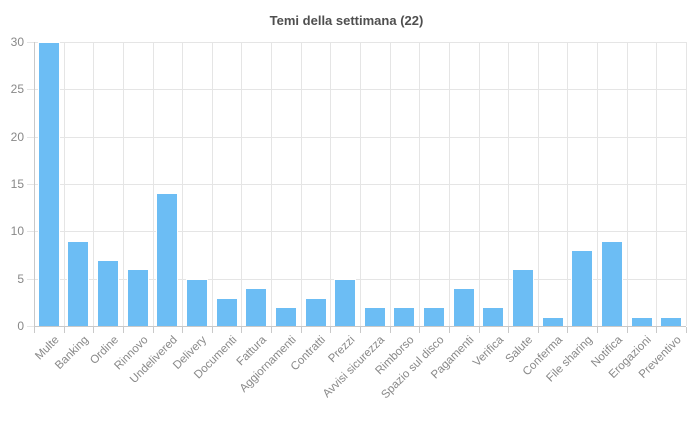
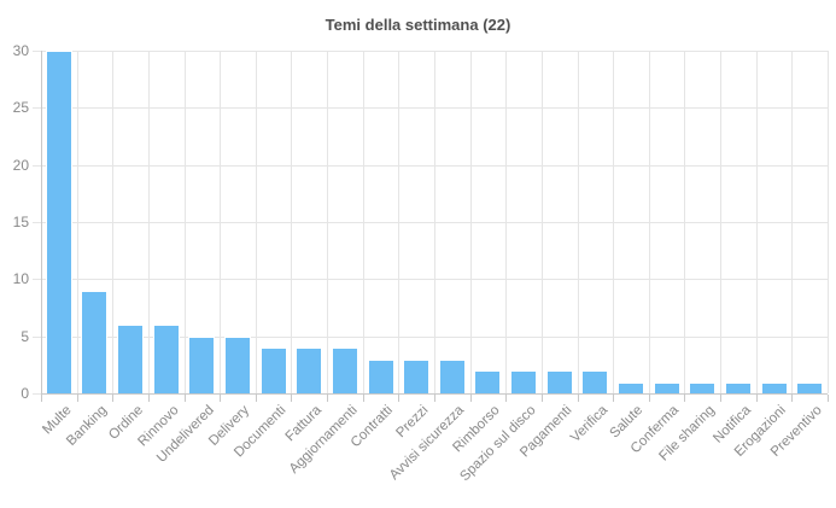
Ordine: 7 -> 6
Undelivered: 14 -> 5
Documenti: 3 -> 4
Aggiornamenti: 2 -> 4
Prezzi: 5 -> 3
Avvisi sicurezza: 2 -> 3
Pagamenti: 4 -> 2
Salute: 6 -> 1
File sharing: 8 -> 1
Notifica: 9 -> 1
